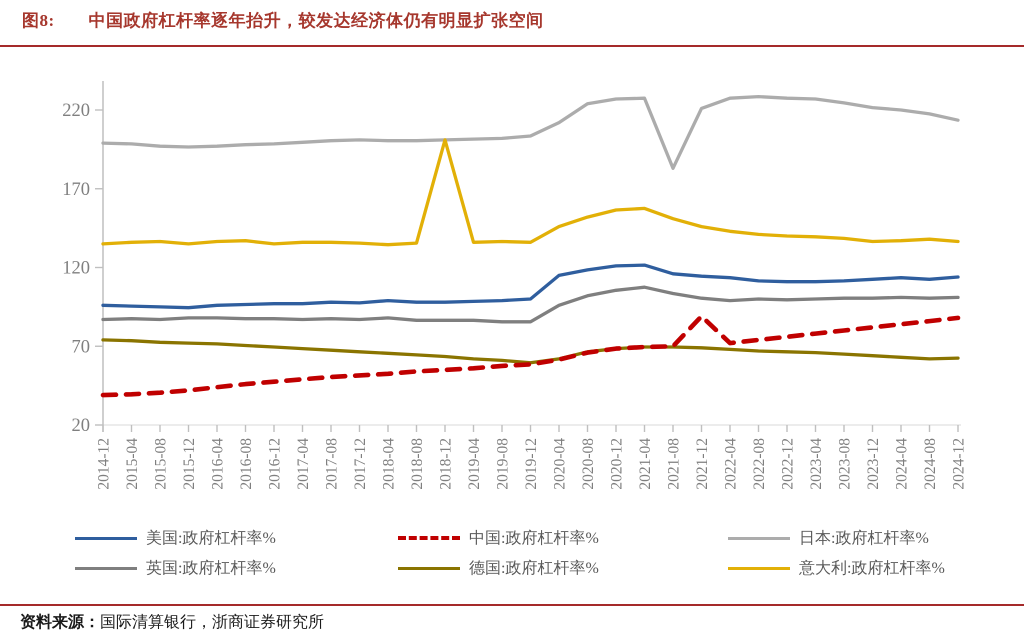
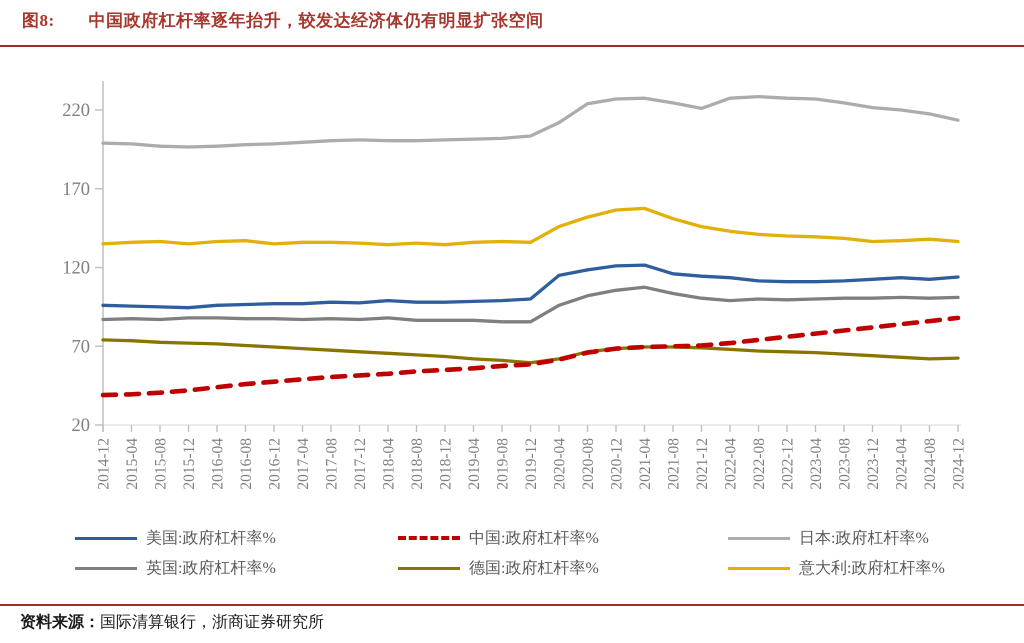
意大利:政府杠杆率%/2018-12: 201 -> 134
日本:政府杠杆率%/2021-08: 183 -> 224
中国:政府杠杆率%/2021-12: 89 -> 70
